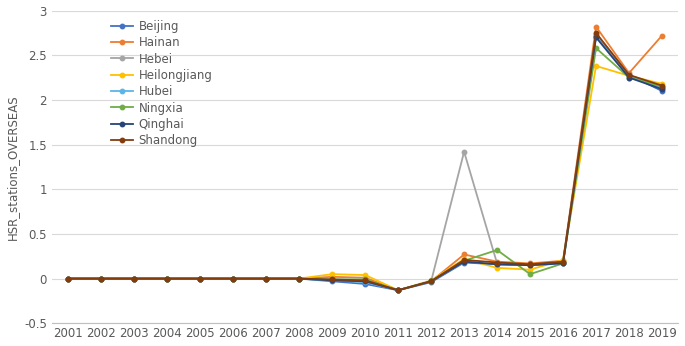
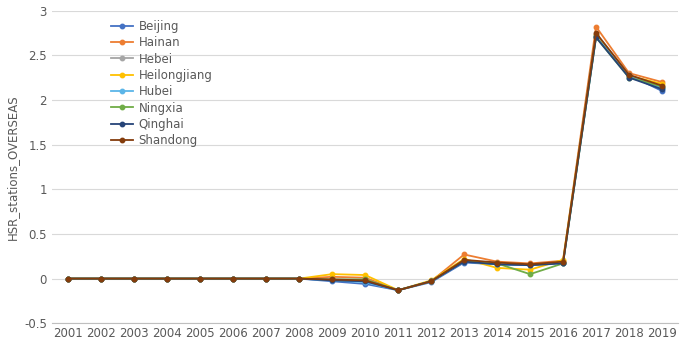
Hebei/2013: 1.42 -> 0.20
Ningxia/2014: 0.32 -> 0.17
Heilongjiang/2017: 2.38 -> 2.73
Ningxia/2017: 2.58 -> 2.70
Hainan/2019: 2.72 -> 2.20
